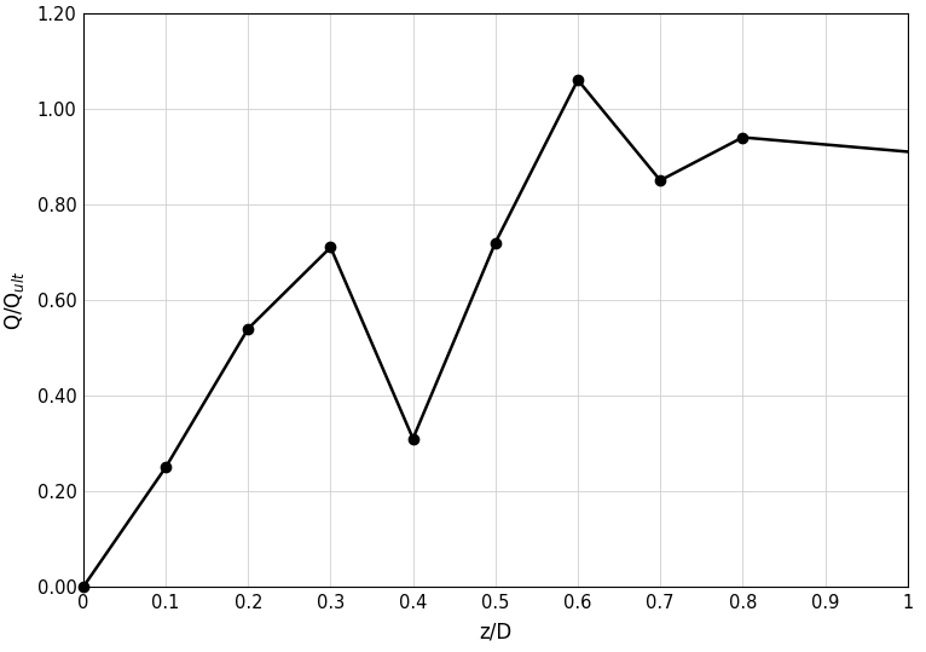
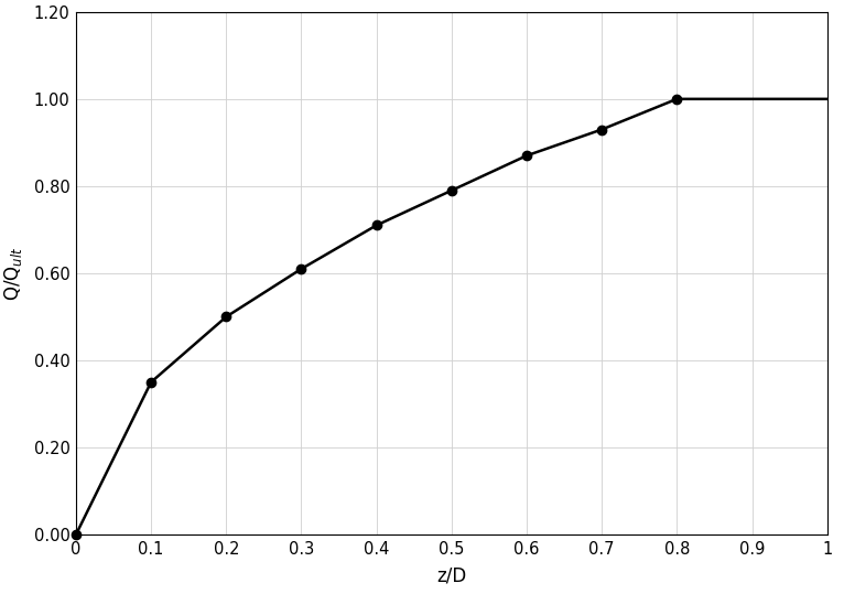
0.1: 0.25 -> 0.35
0.2: 0.54 -> 0.50
0.3: 0.71 -> 0.61
0.4: 0.31 -> 0.71
0.5: 0.72 -> 0.79
0.6: 1.06 -> 0.87
0.7: 0.85 -> 0.93
0.8: 0.94 -> 1.00
1: 0.91 -> 1.00
